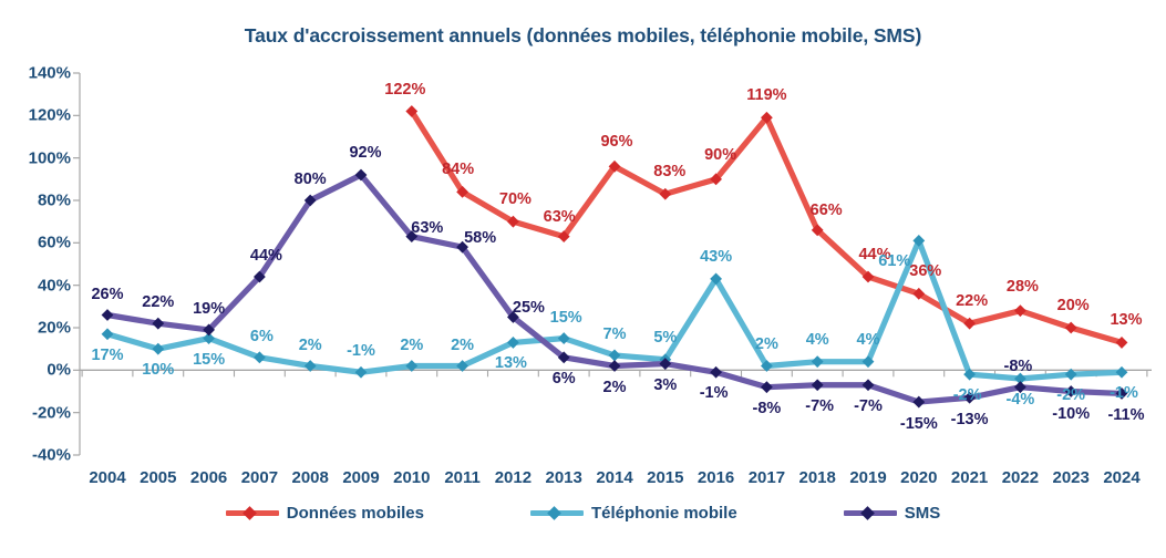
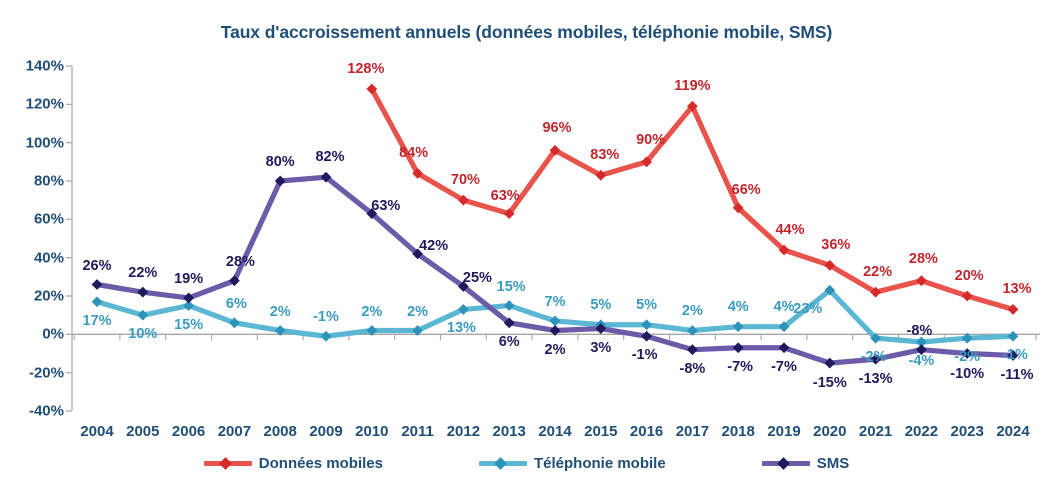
SMS/2007: 44% -> 28%
SMS/2009: 92% -> 82%
Données mobiles/2010: 122% -> 128%
SMS/2011: 58% -> 42%
Téléphonie mobile/2016: 43% -> 5%
Téléphonie mobile/2020: 61% -> 23%
